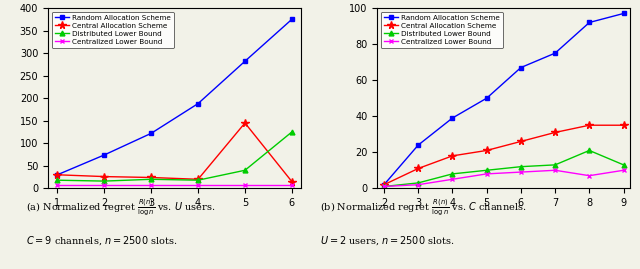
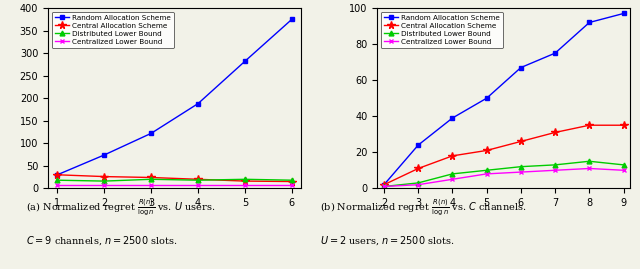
Central Allocation Scheme/5: 145 -> 16
Distributed Lower Bound/5: 40 -> 20
Distributed Lower Bound/6: 125 -> 18
Distributed Lower Bound/8: 21 -> 15
Centralized Lower Bound/8: 7 -> 11
